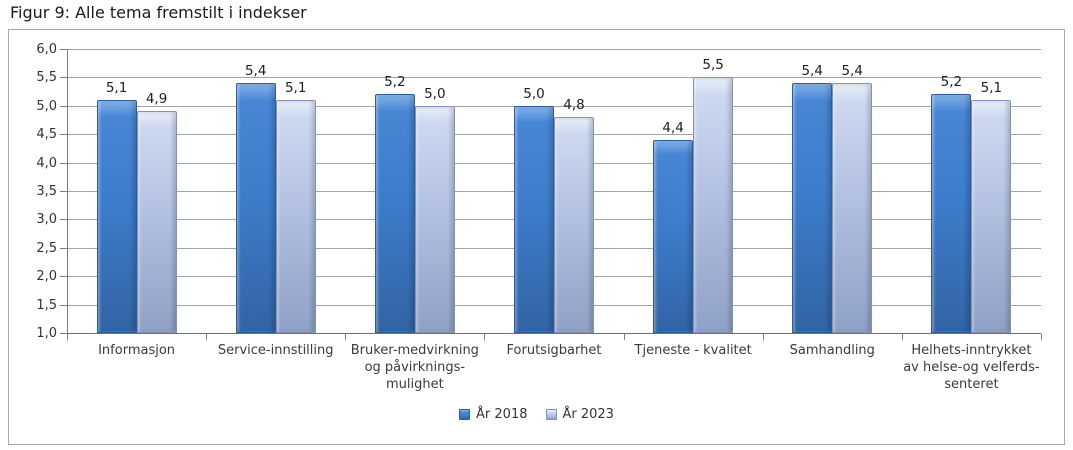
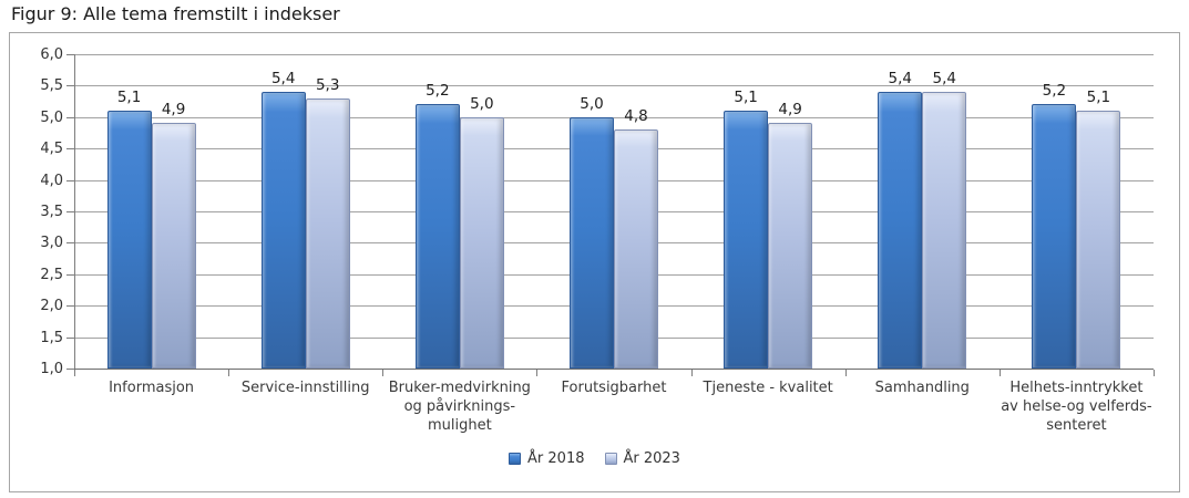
År 2023/Service-innstilling: 5,1 -> 5,3
År 2018/Tjeneste - kvalitet: 4,4 -> 5,1
År 2023/Tjeneste - kvalitet: 5,5 -> 4,9
